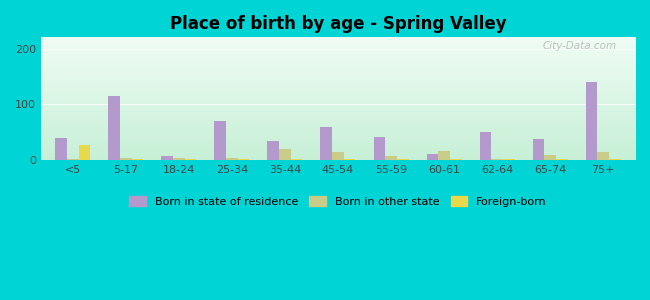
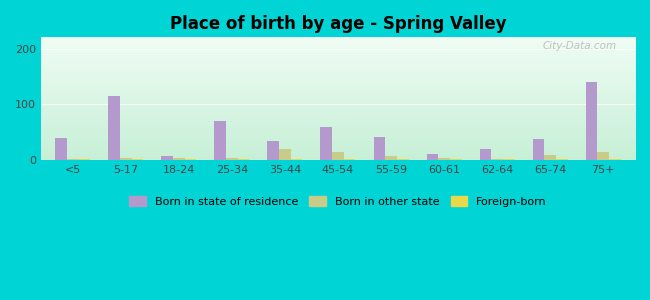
Foreign-born/<5: 28 -> 2
Born in other state/60-61: 16 -> 4
Born in state of residence/62-64: 50 -> 20
